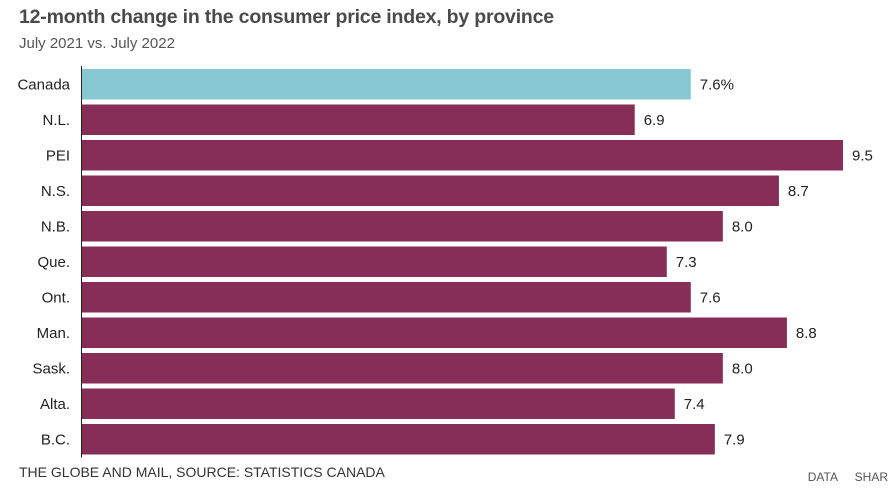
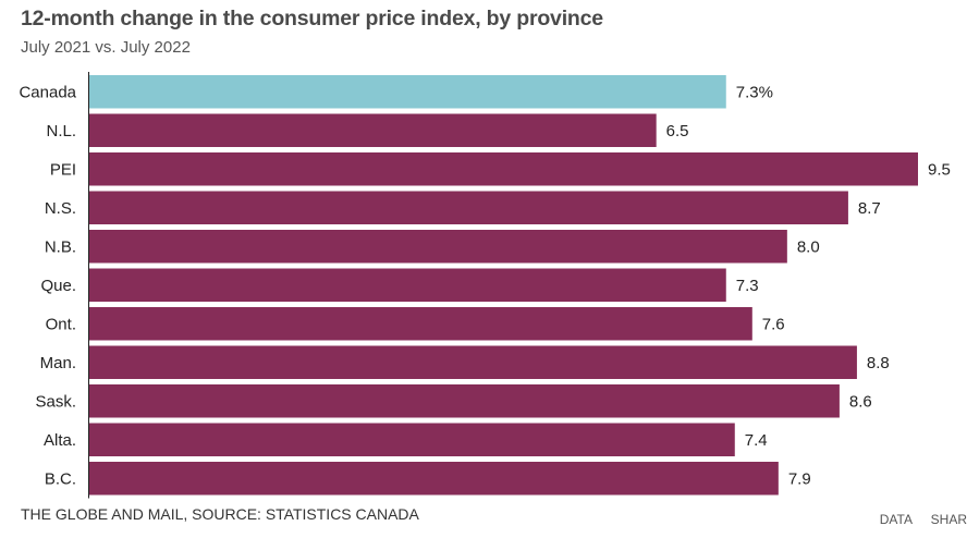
Canada: 7.6% -> 7.3%
N.L.: 6.9 -> 6.5
Sask.: 8.0 -> 8.6
